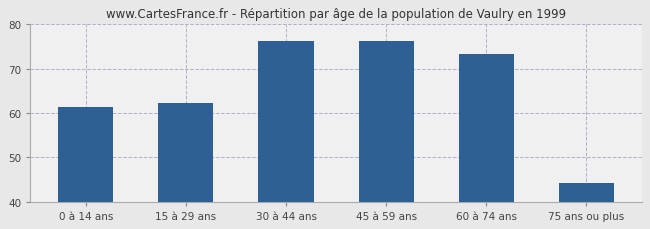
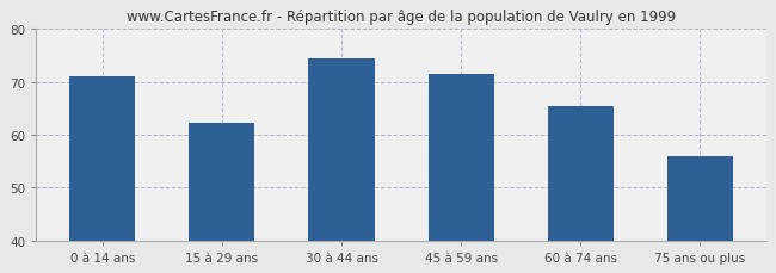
0 à 14 ans: 61.3 -> 71.0
30 à 44 ans: 76.2 -> 74.5
45 à 59 ans: 76.2 -> 71.5
60 à 74 ans: 73.3 -> 65.5
75 ans ou plus: 44.2 -> 56.0
